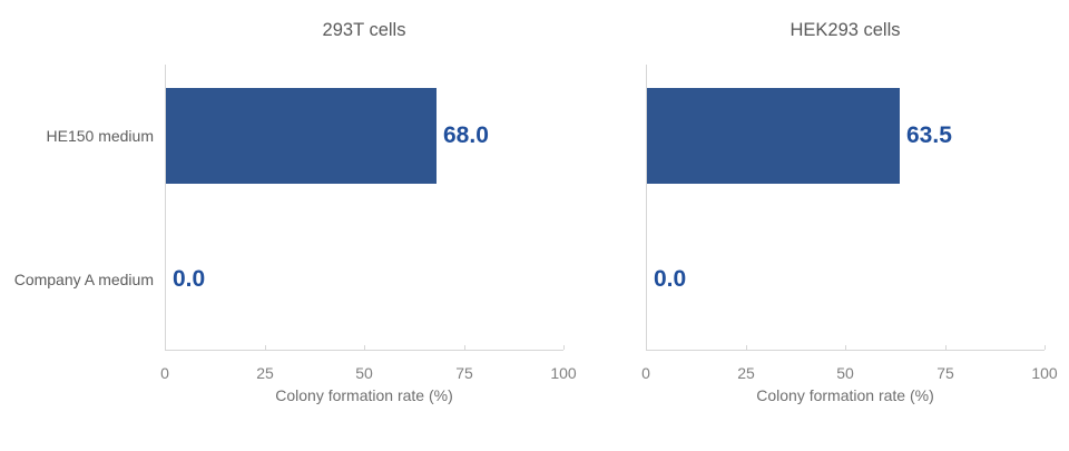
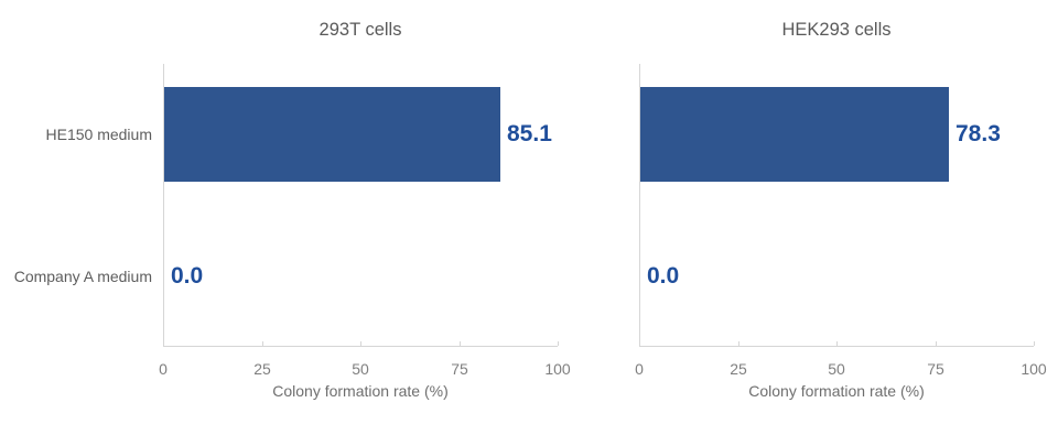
293T cells/HE150 medium: 68.0 -> 85.1
HEK293 cells/HE150 medium: 63.5 -> 78.3
